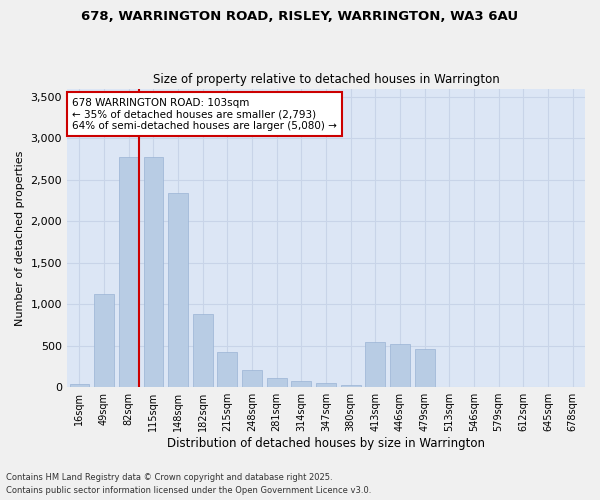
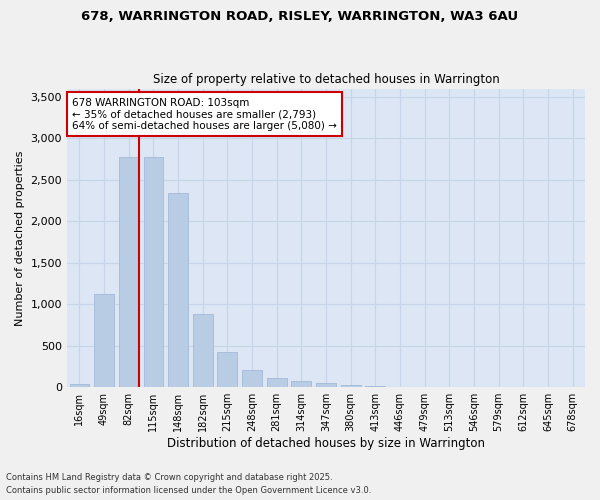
413sqm: 540 -> 20
446sqm: 520 -> 10
479sqm: 460 -> 0
